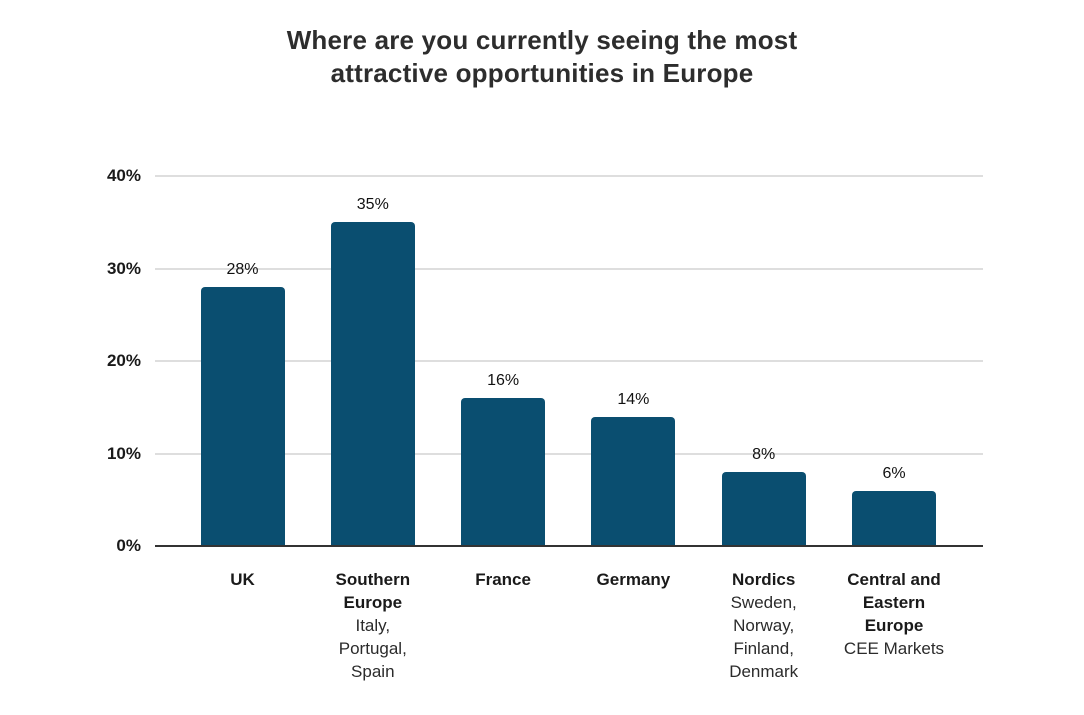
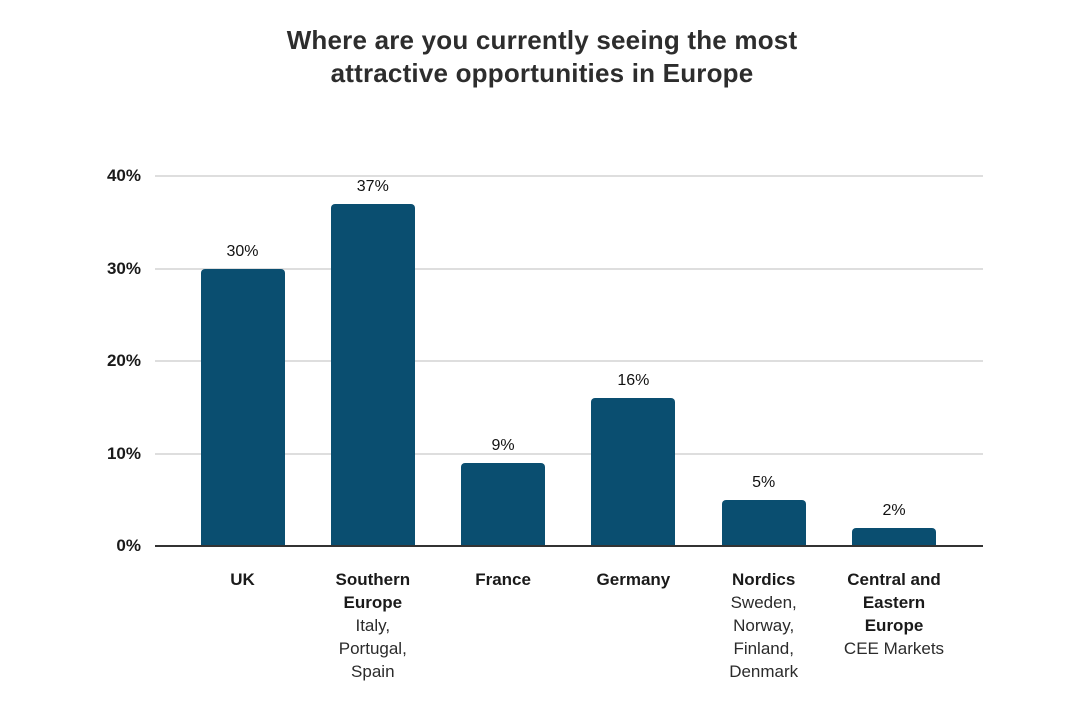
UK: 28% -> 30%
Southern Europe: 35% -> 37%
France: 16% -> 9%
Germany: 14% -> 16%
Nordics: 8% -> 5%
Central and Eastern Europe: 6% -> 2%
